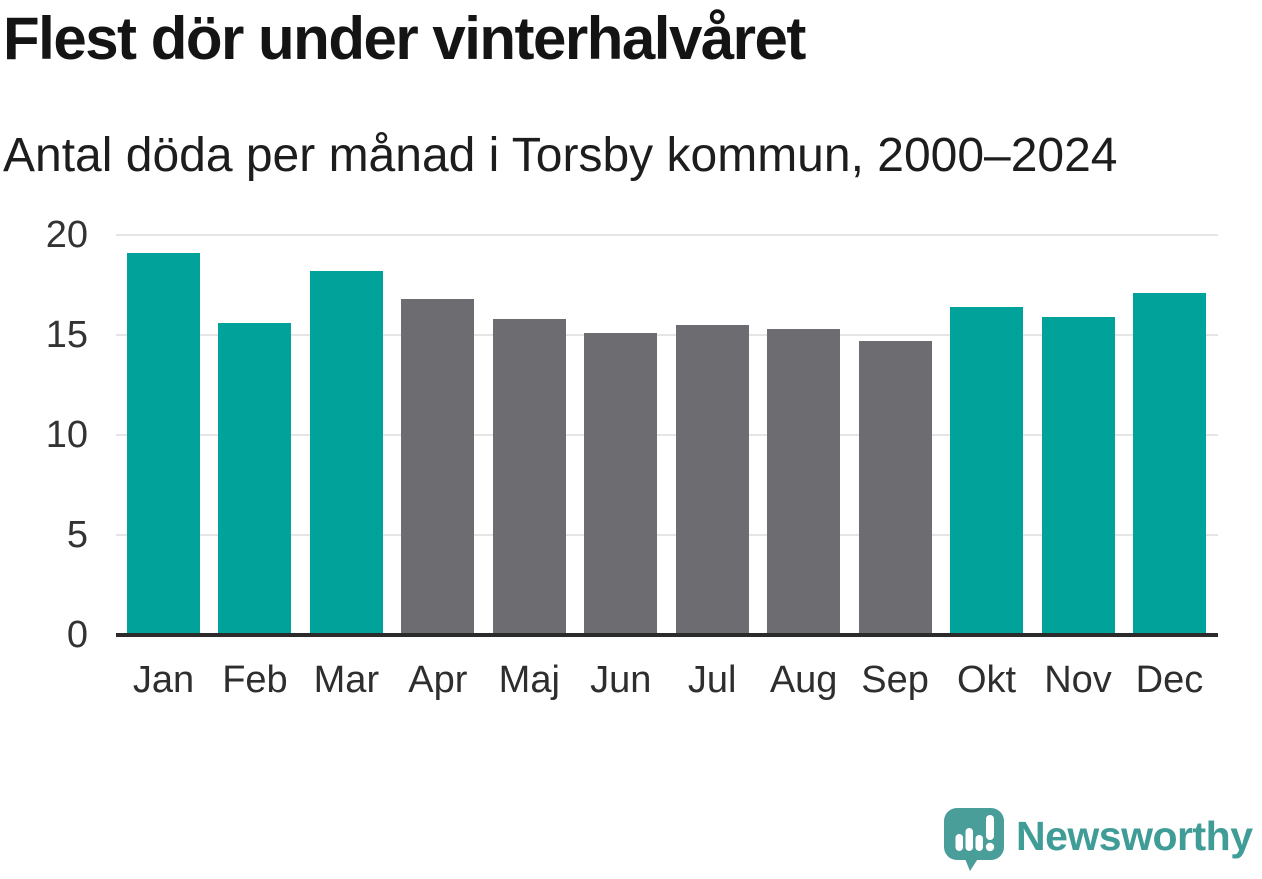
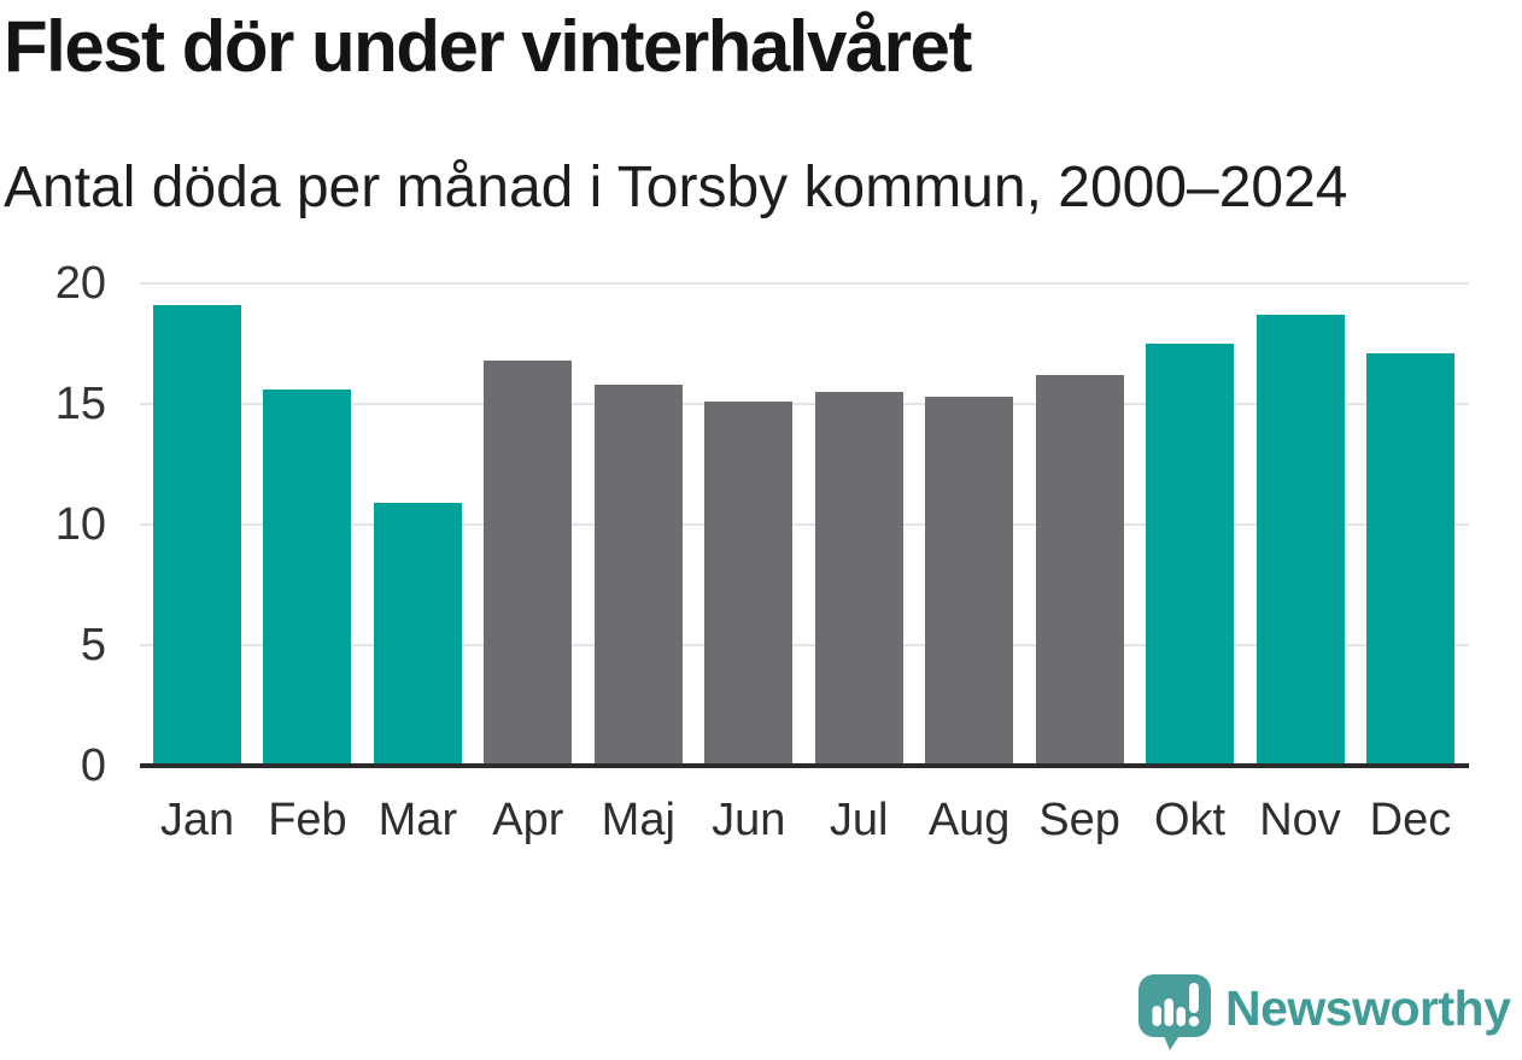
Mar: 18.2 -> 10.9
Sep: 14.7 -> 16.2
Okt: 16.4 -> 17.5
Nov: 15.9 -> 18.7
